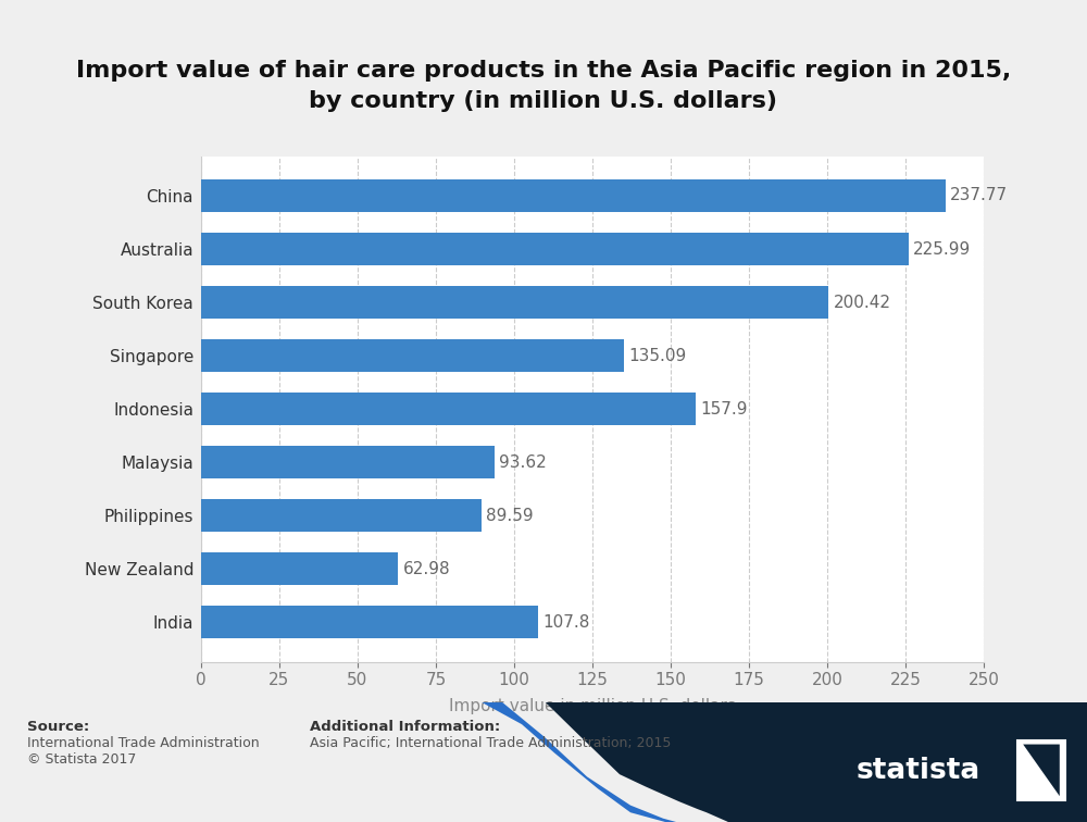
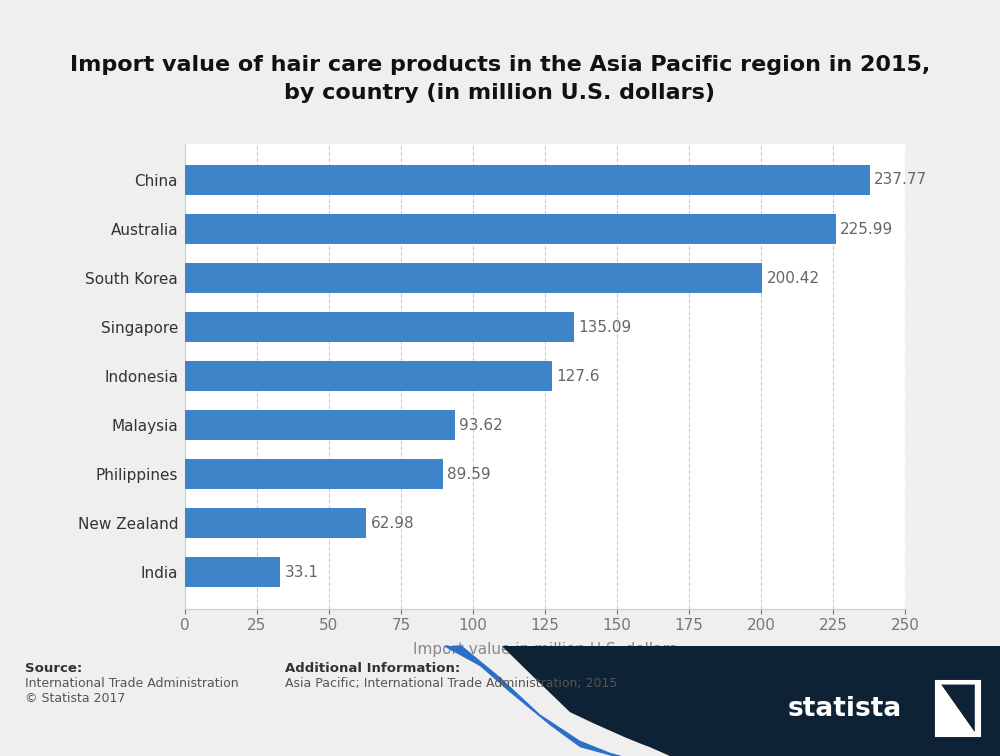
Indonesia: 157.9 -> 127.6
India: 107.8 -> 33.1
